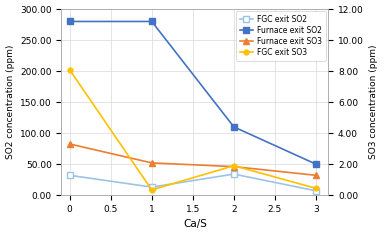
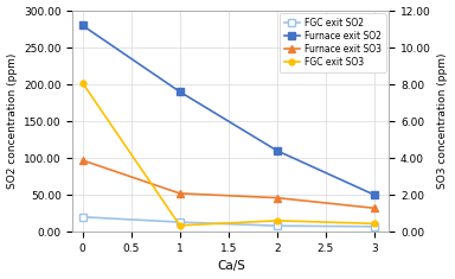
FGC exit SO2/0: 32 -> 20
Furnace exit SO3/0: 3.3 -> 3.9
Furnace exit SO2/1: 280 -> 190
FGC exit SO2/2: 34 -> 8
FGC exit SO3/2: 1.9 -> 0.6
